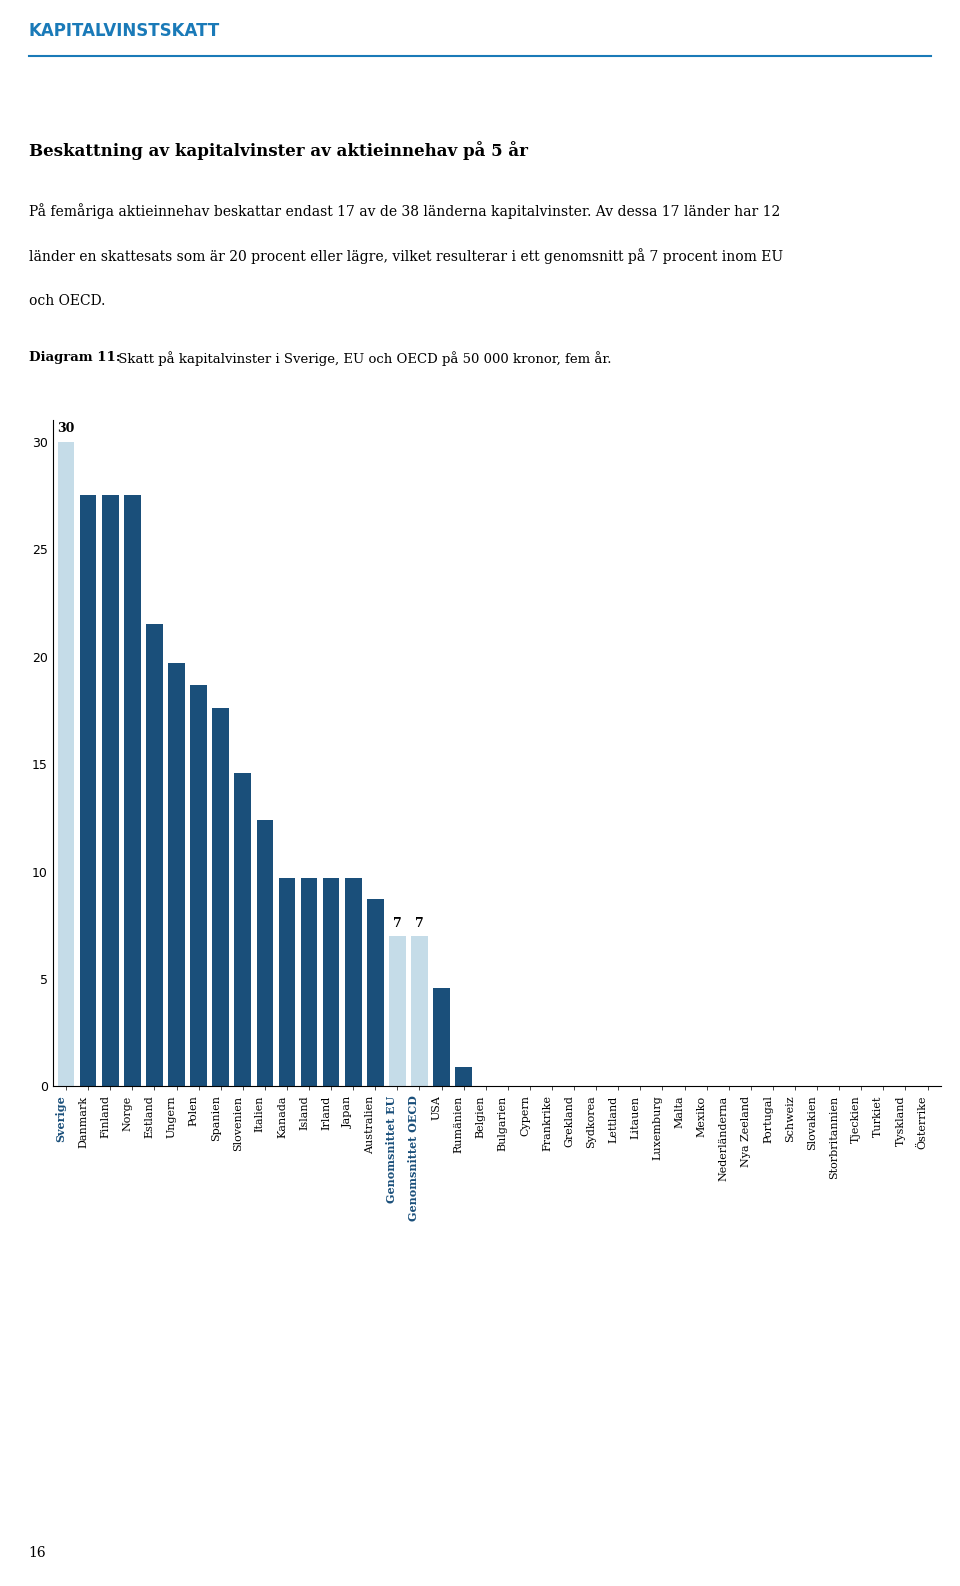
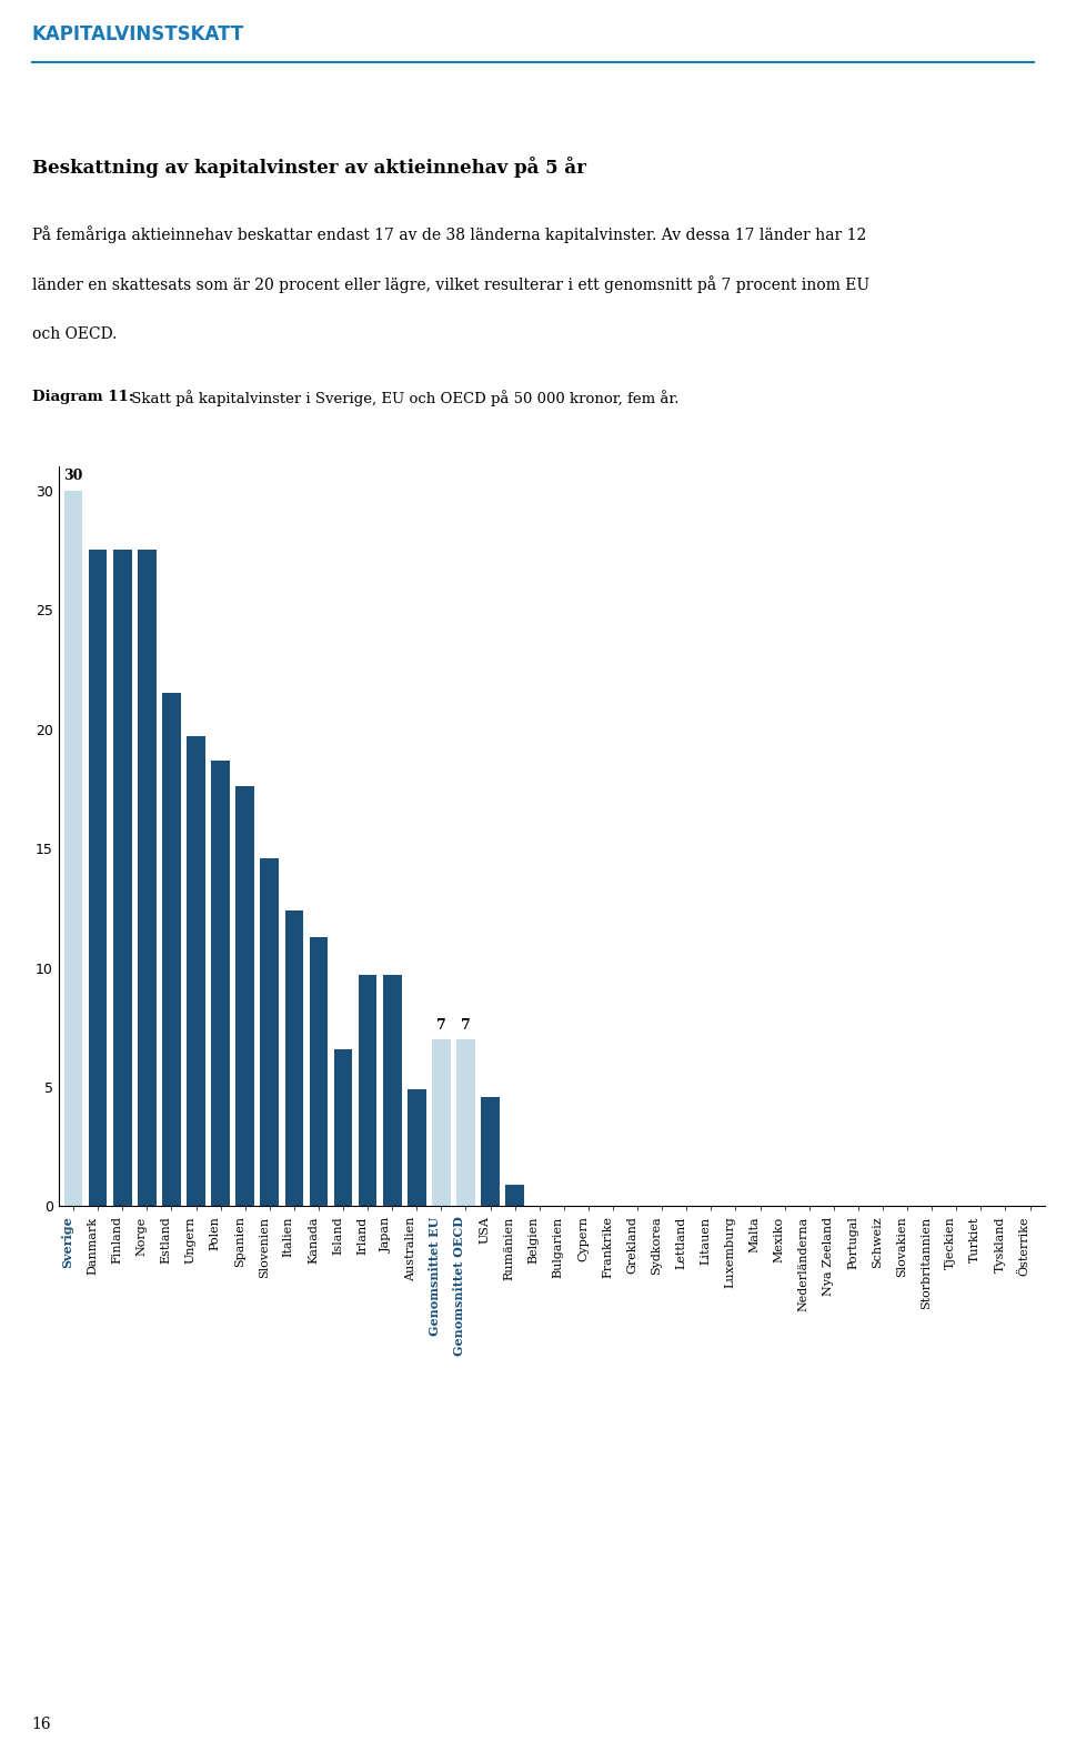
Kanada: 9.7 -> 11.3
Island: 9.7 -> 6.6
Australien: 8.7 -> 4.9
